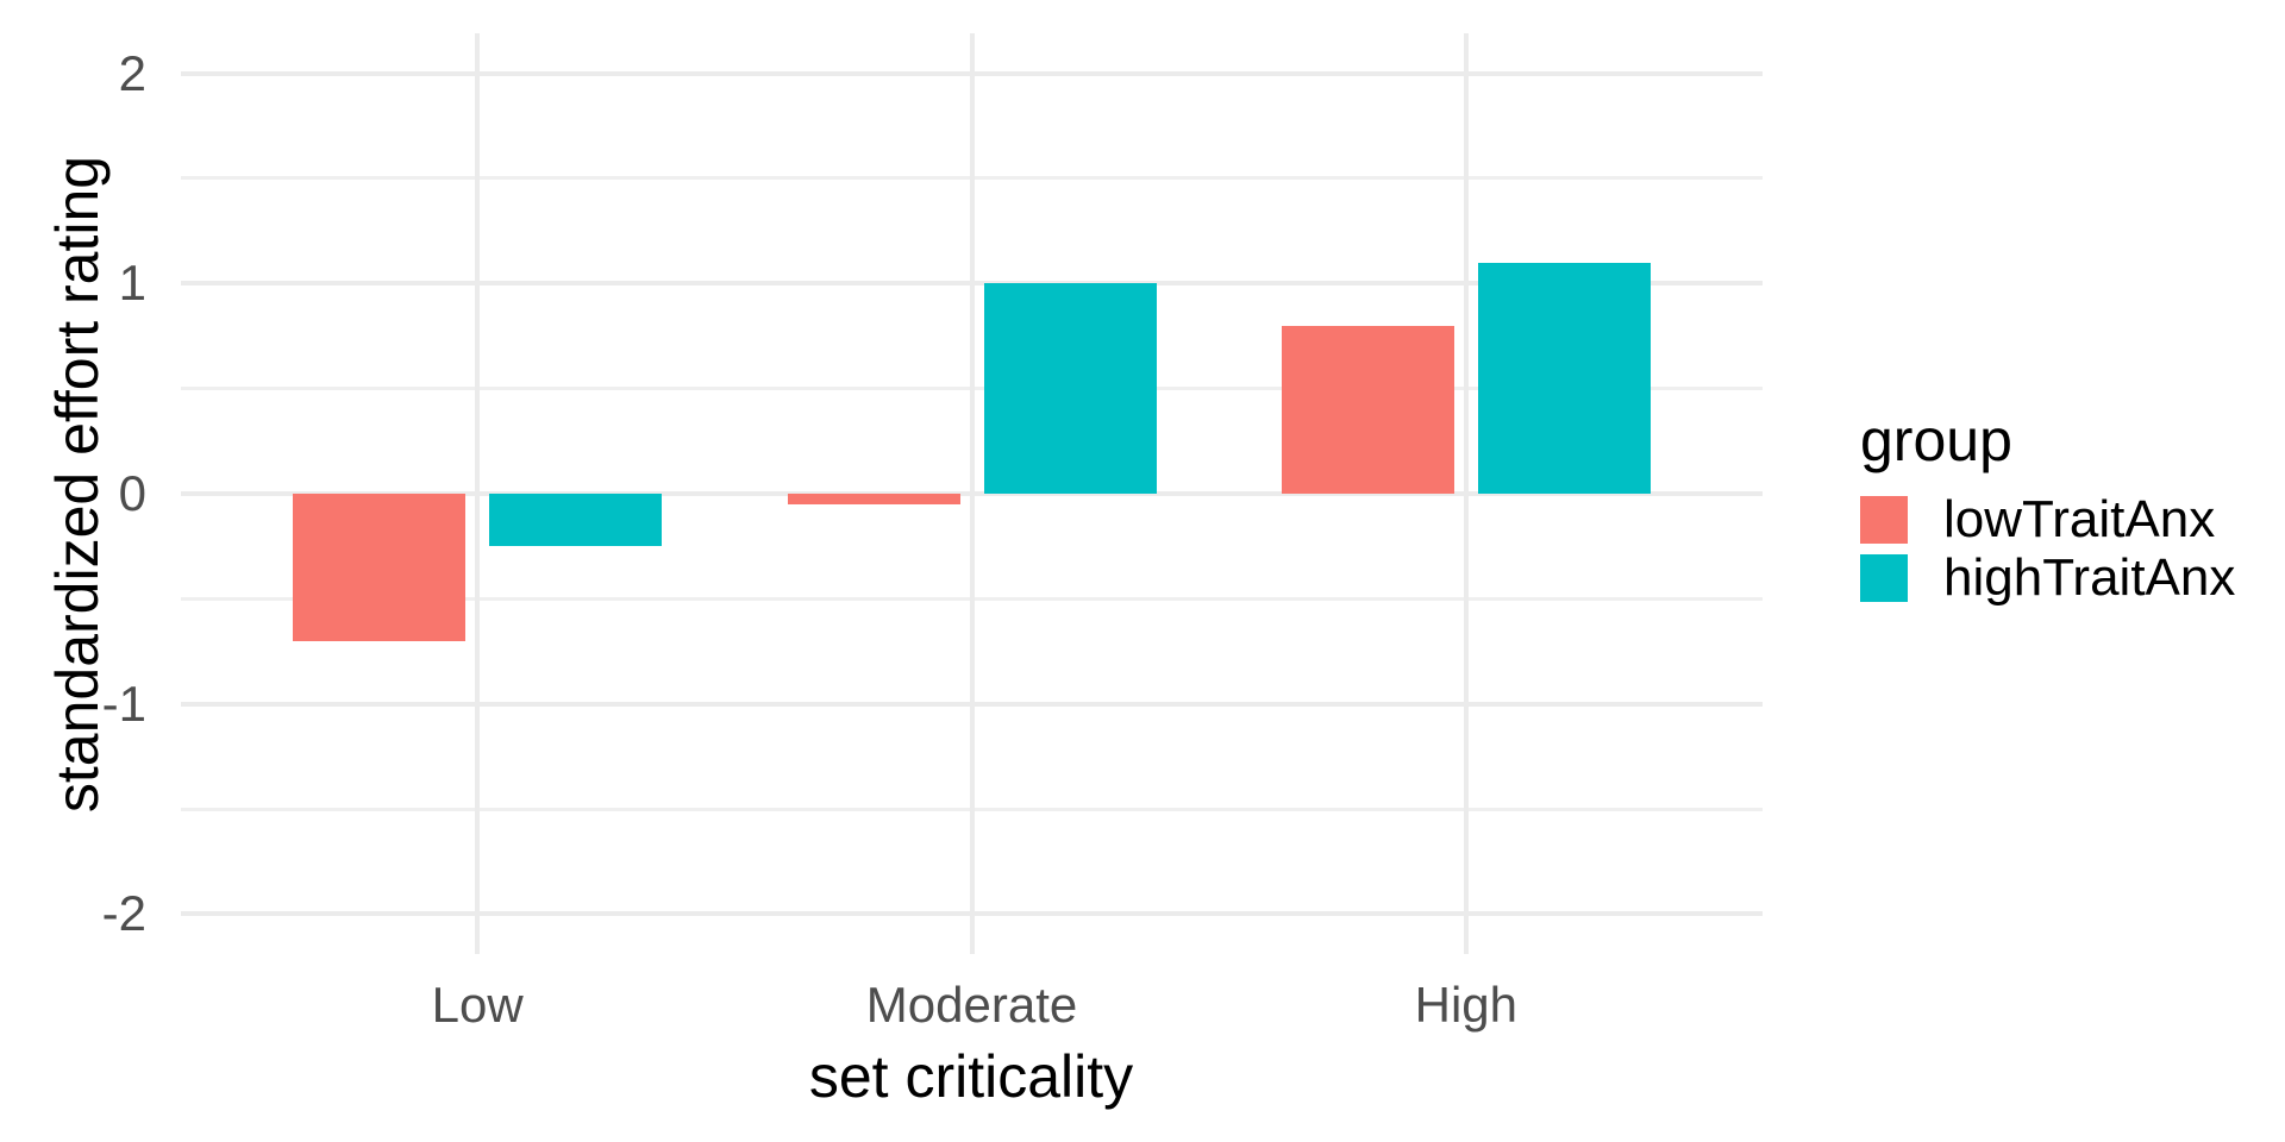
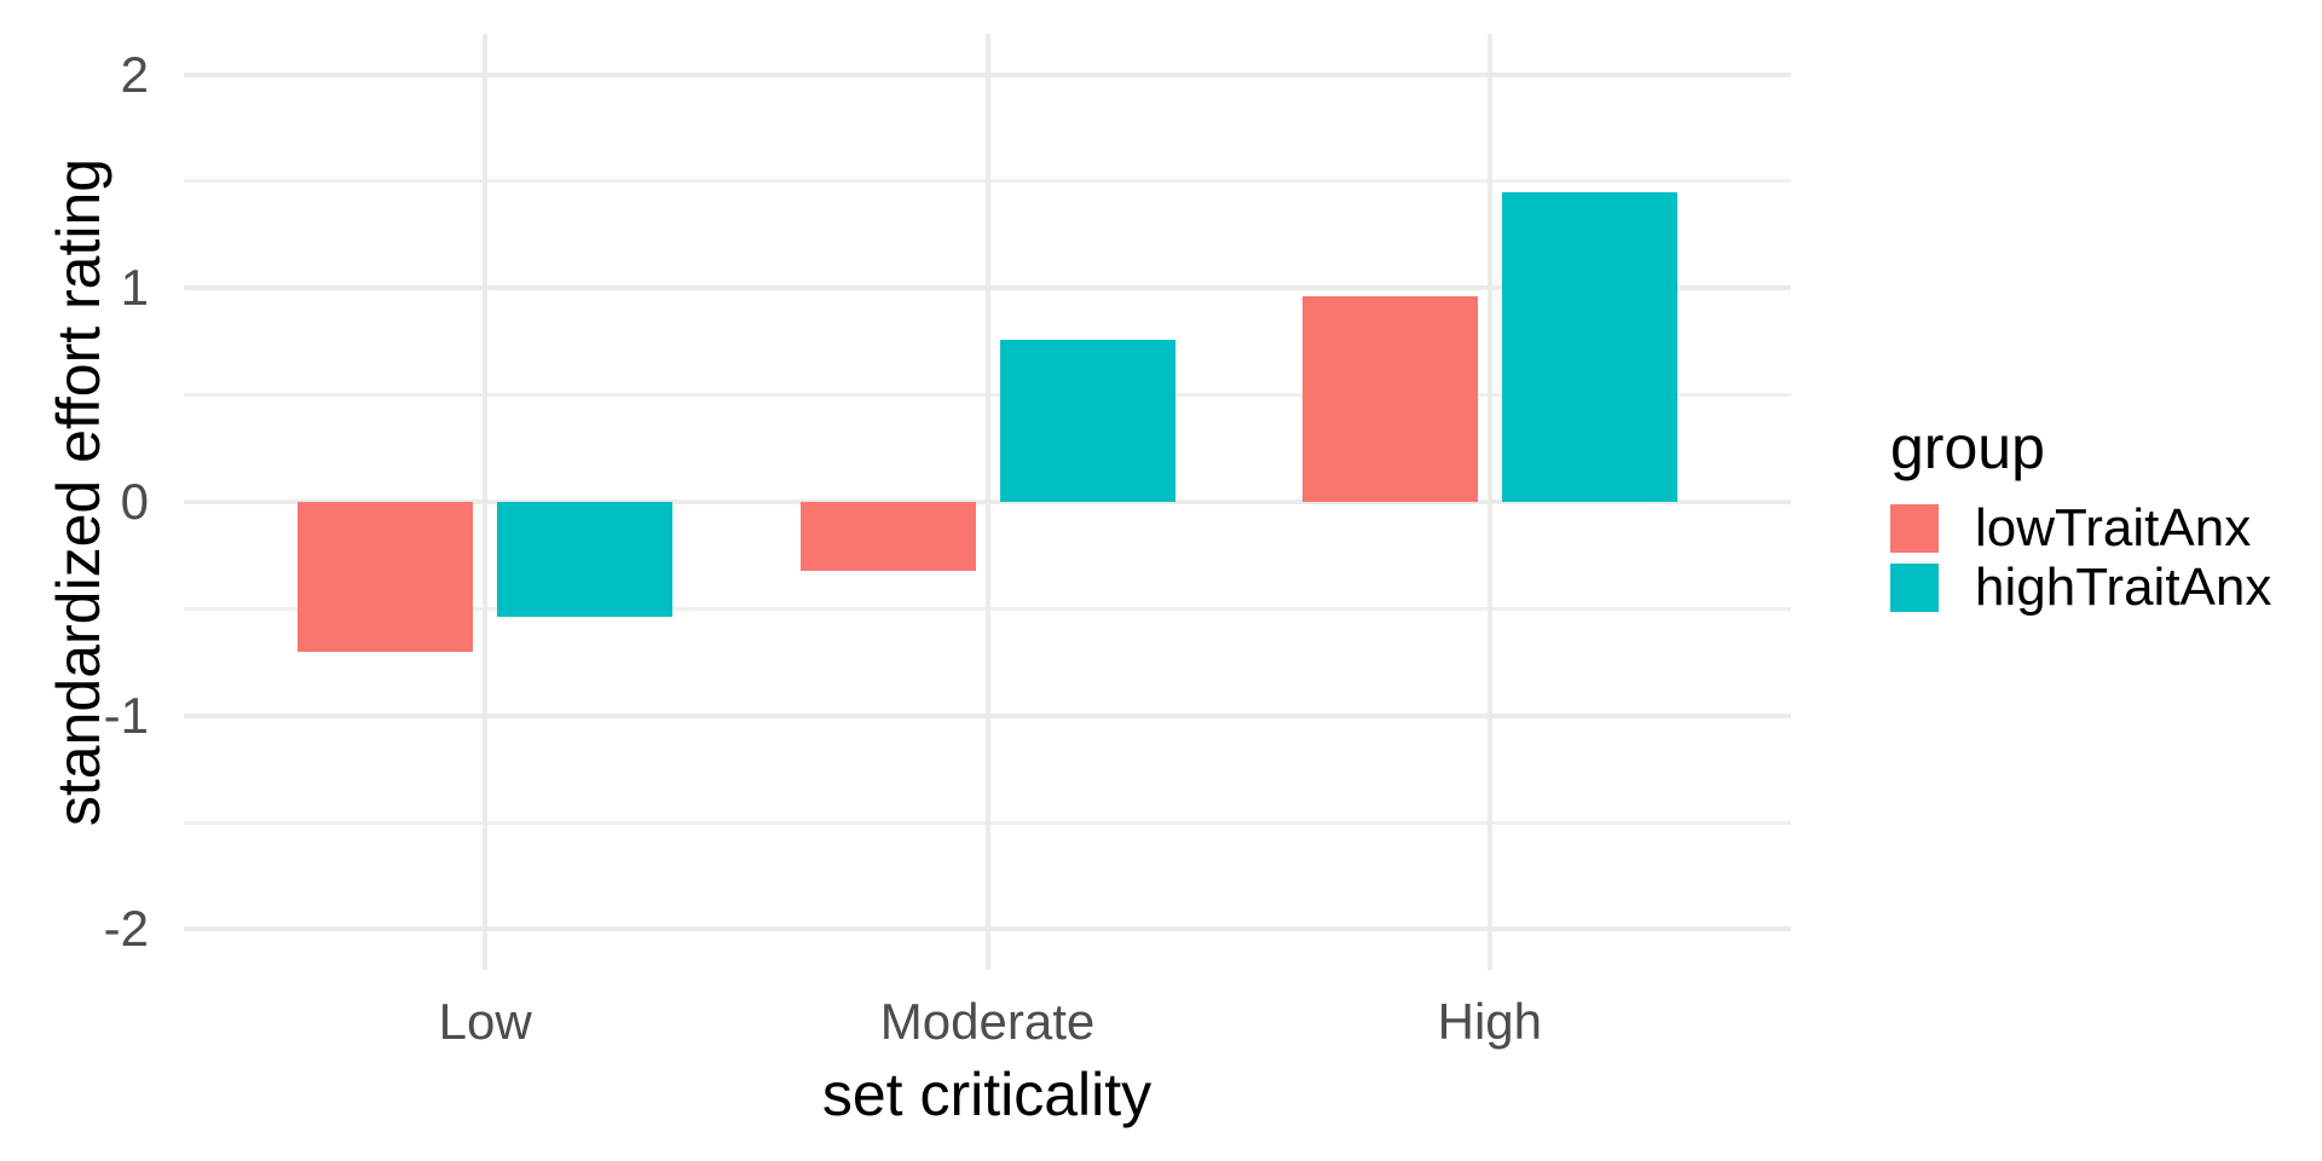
highTraitAnx/Low: -0.25 -> -0.54
lowTraitAnx/Moderate: -0.05 -> -0.32
highTraitAnx/Moderate: 1.00 -> 0.76
lowTraitAnx/High: 0.80 -> 0.96
highTraitAnx/High: 1.10 -> 1.45
